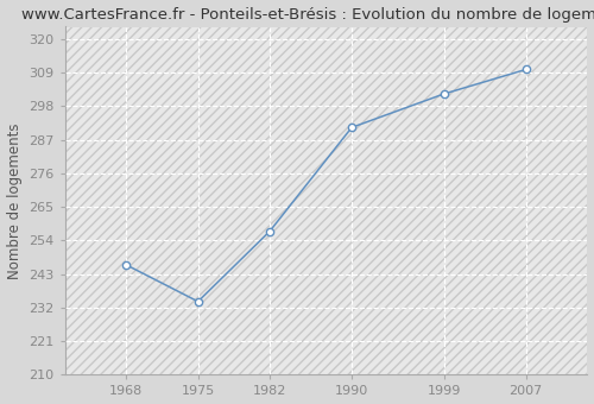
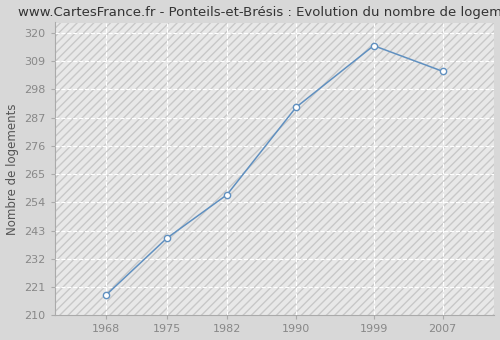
1968: 246 -> 218
1975: 234 -> 240
1999: 302 -> 315
2007: 310 -> 305
